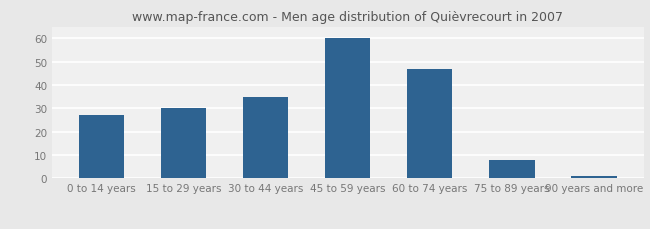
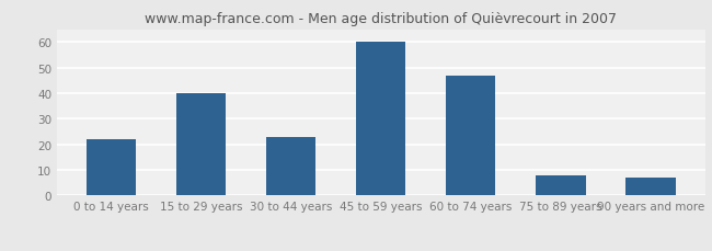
0 to 14 years: 27 -> 22
15 to 29 years: 30 -> 40
30 to 44 years: 35 -> 23
90 years and more: 1 -> 7
